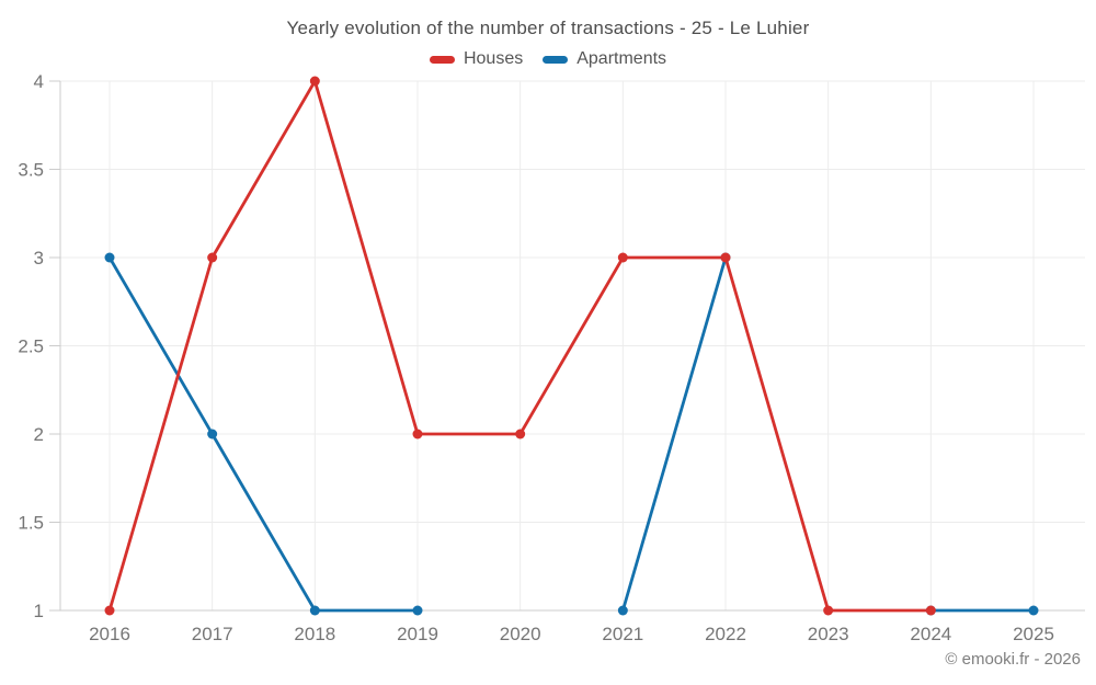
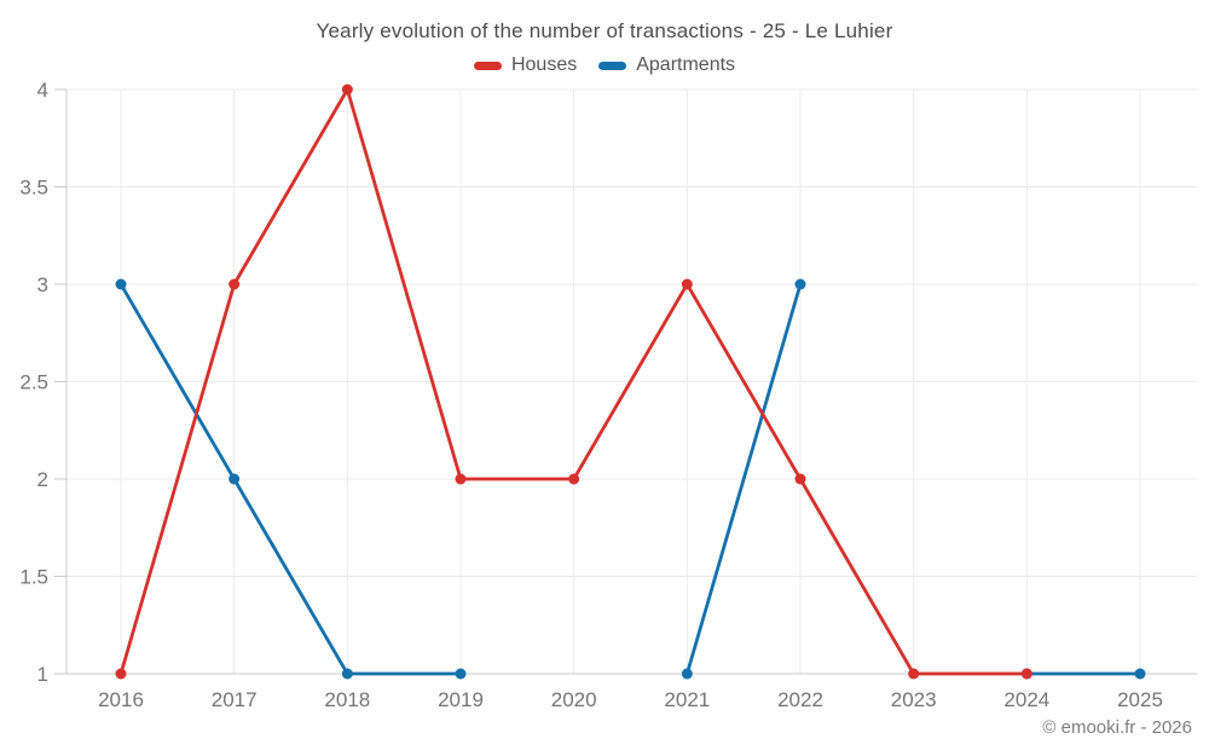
Houses/2022: 3 -> 2
